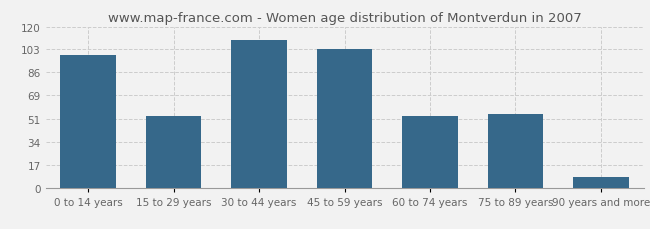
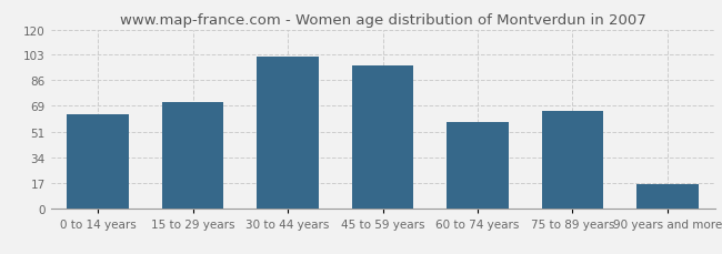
0 to 14 years: 99 -> 63
15 to 29 years: 53 -> 71
30 to 44 years: 110 -> 102
45 to 59 years: 103 -> 96
60 to 74 years: 53 -> 58
75 to 89 years: 55 -> 65
90 years and more: 8 -> 16
